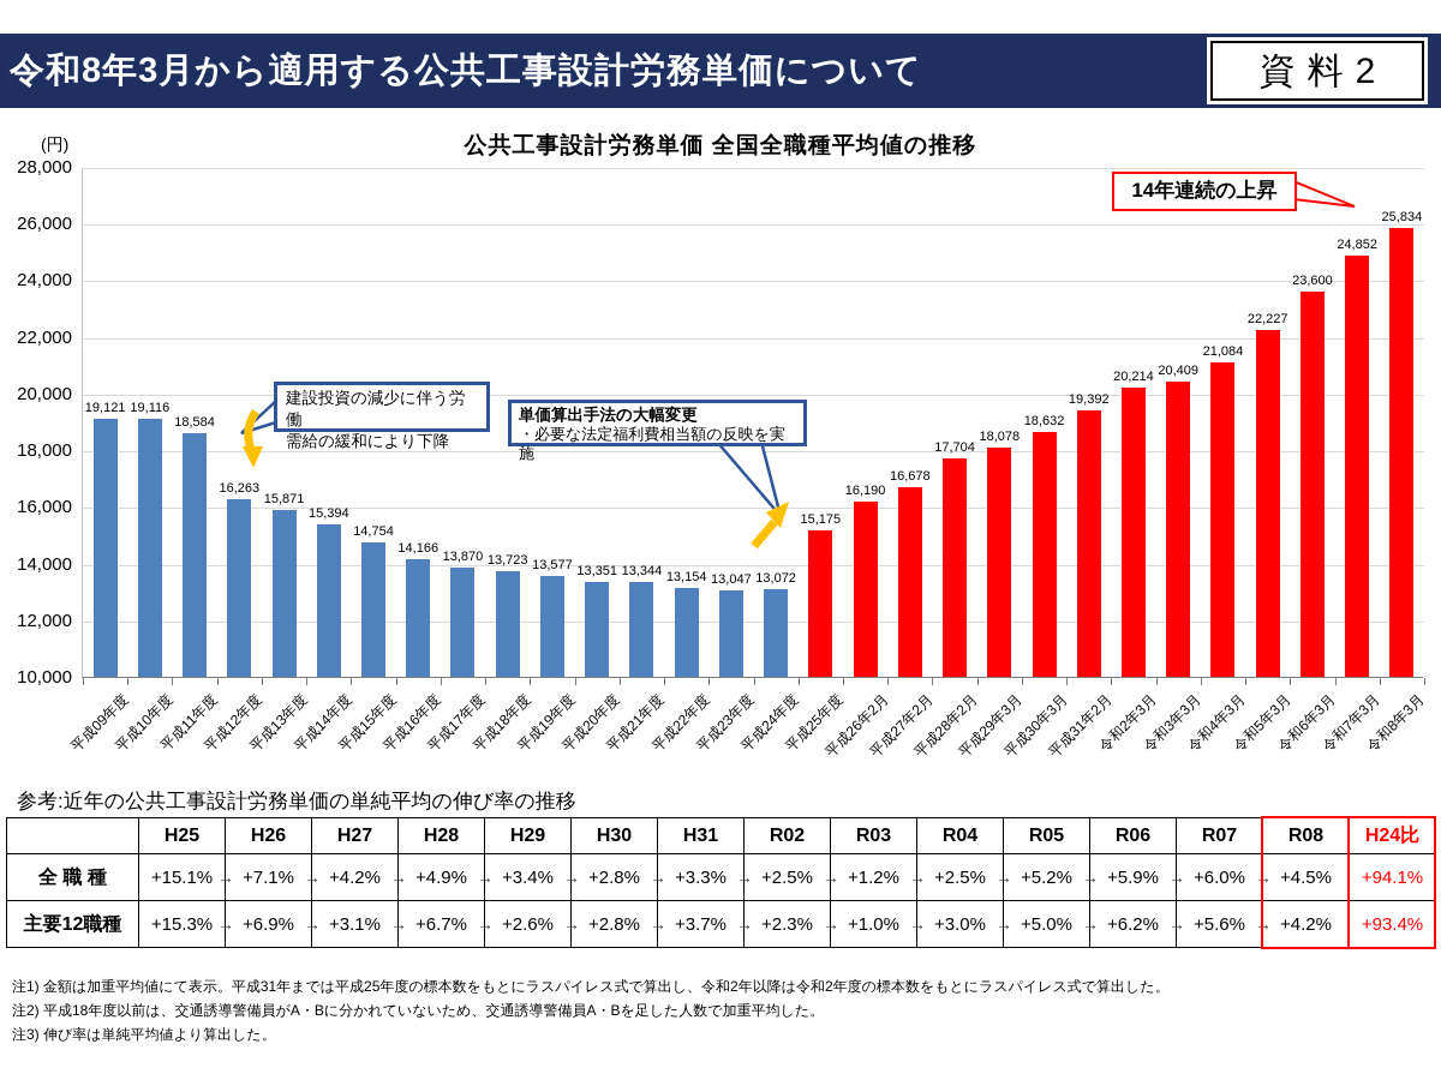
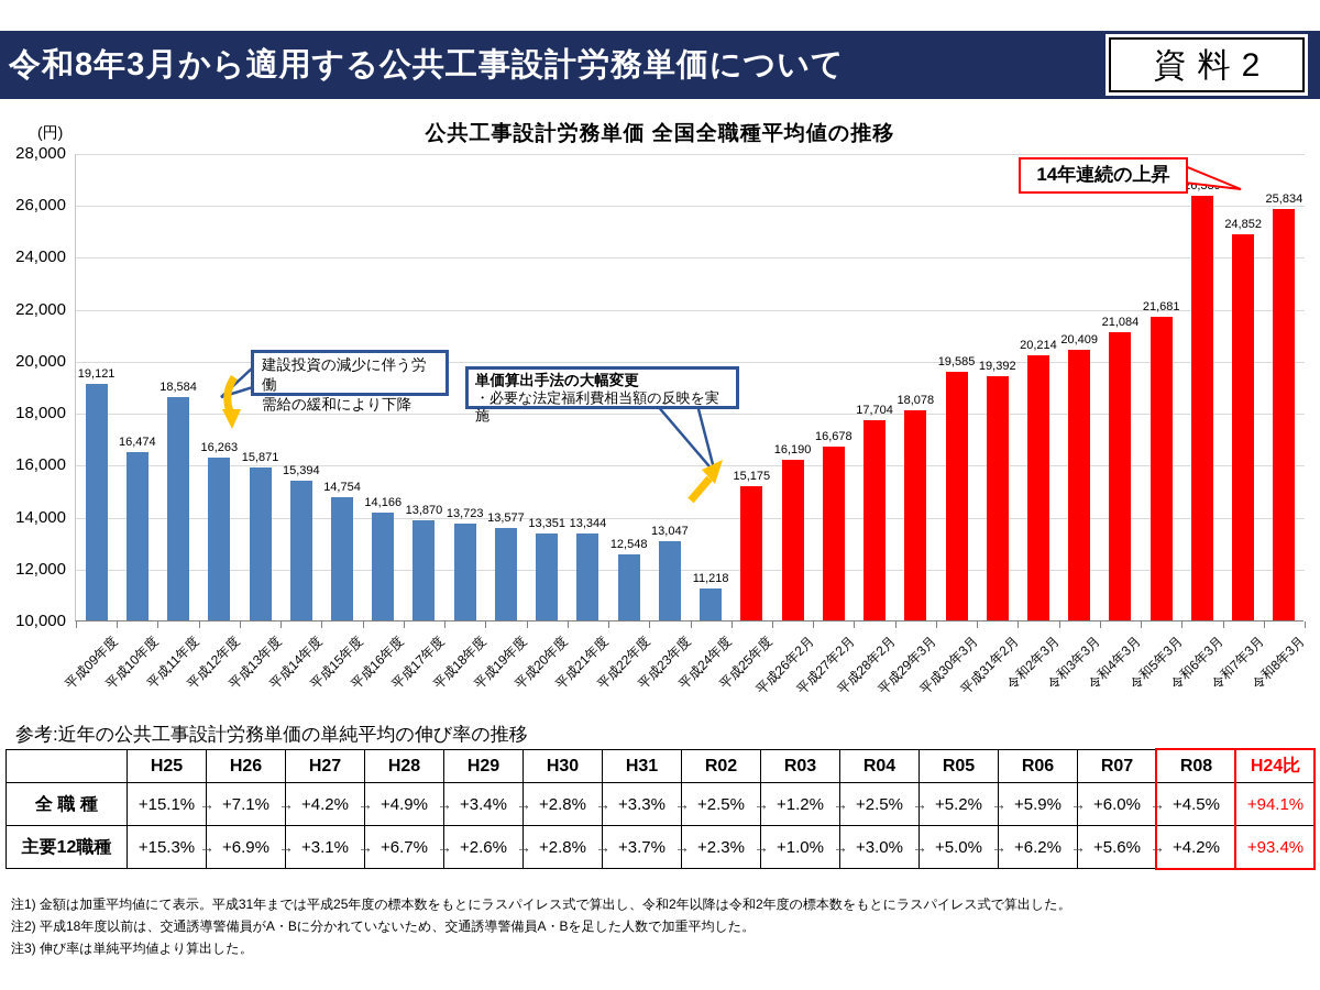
平成10年度: 19,116 -> 16,474
平成22年度: 13,154 -> 12,548
平成24年度: 13,072 -> 11,218
平成30年3月: 18,632 -> 19,585
令和5年3月: 22,227 -> 21,681
令和6年3月: 23,600 -> 26,339
